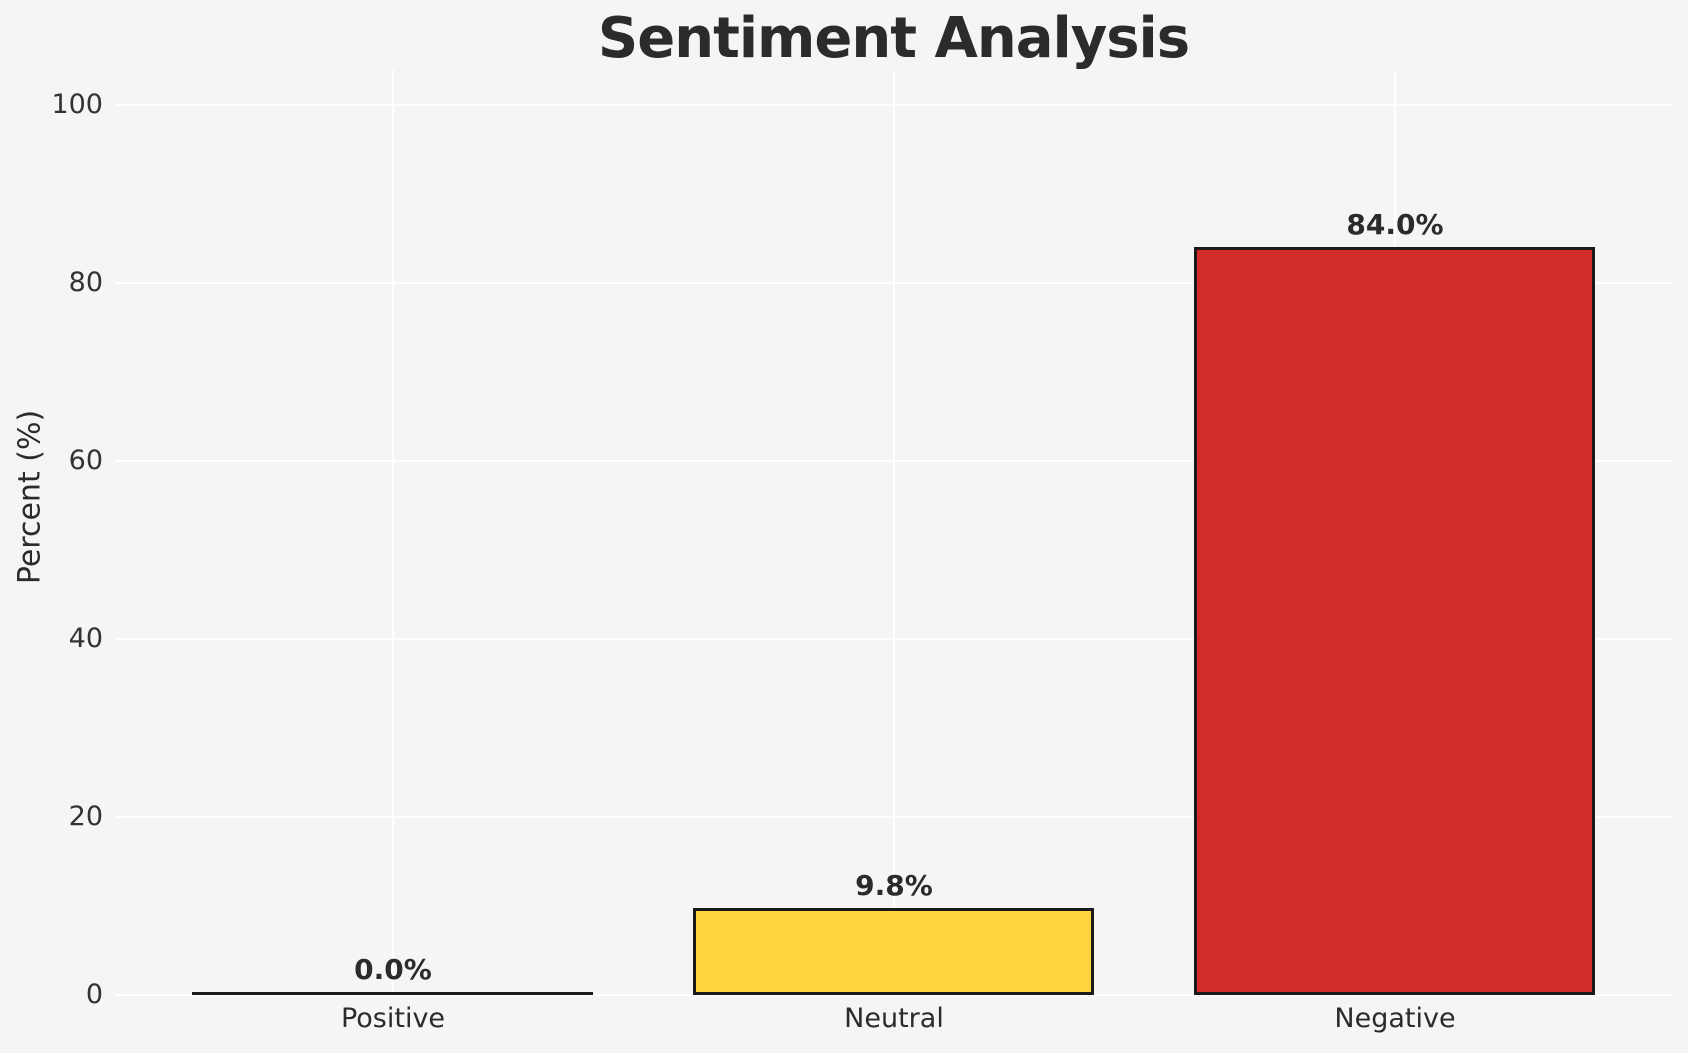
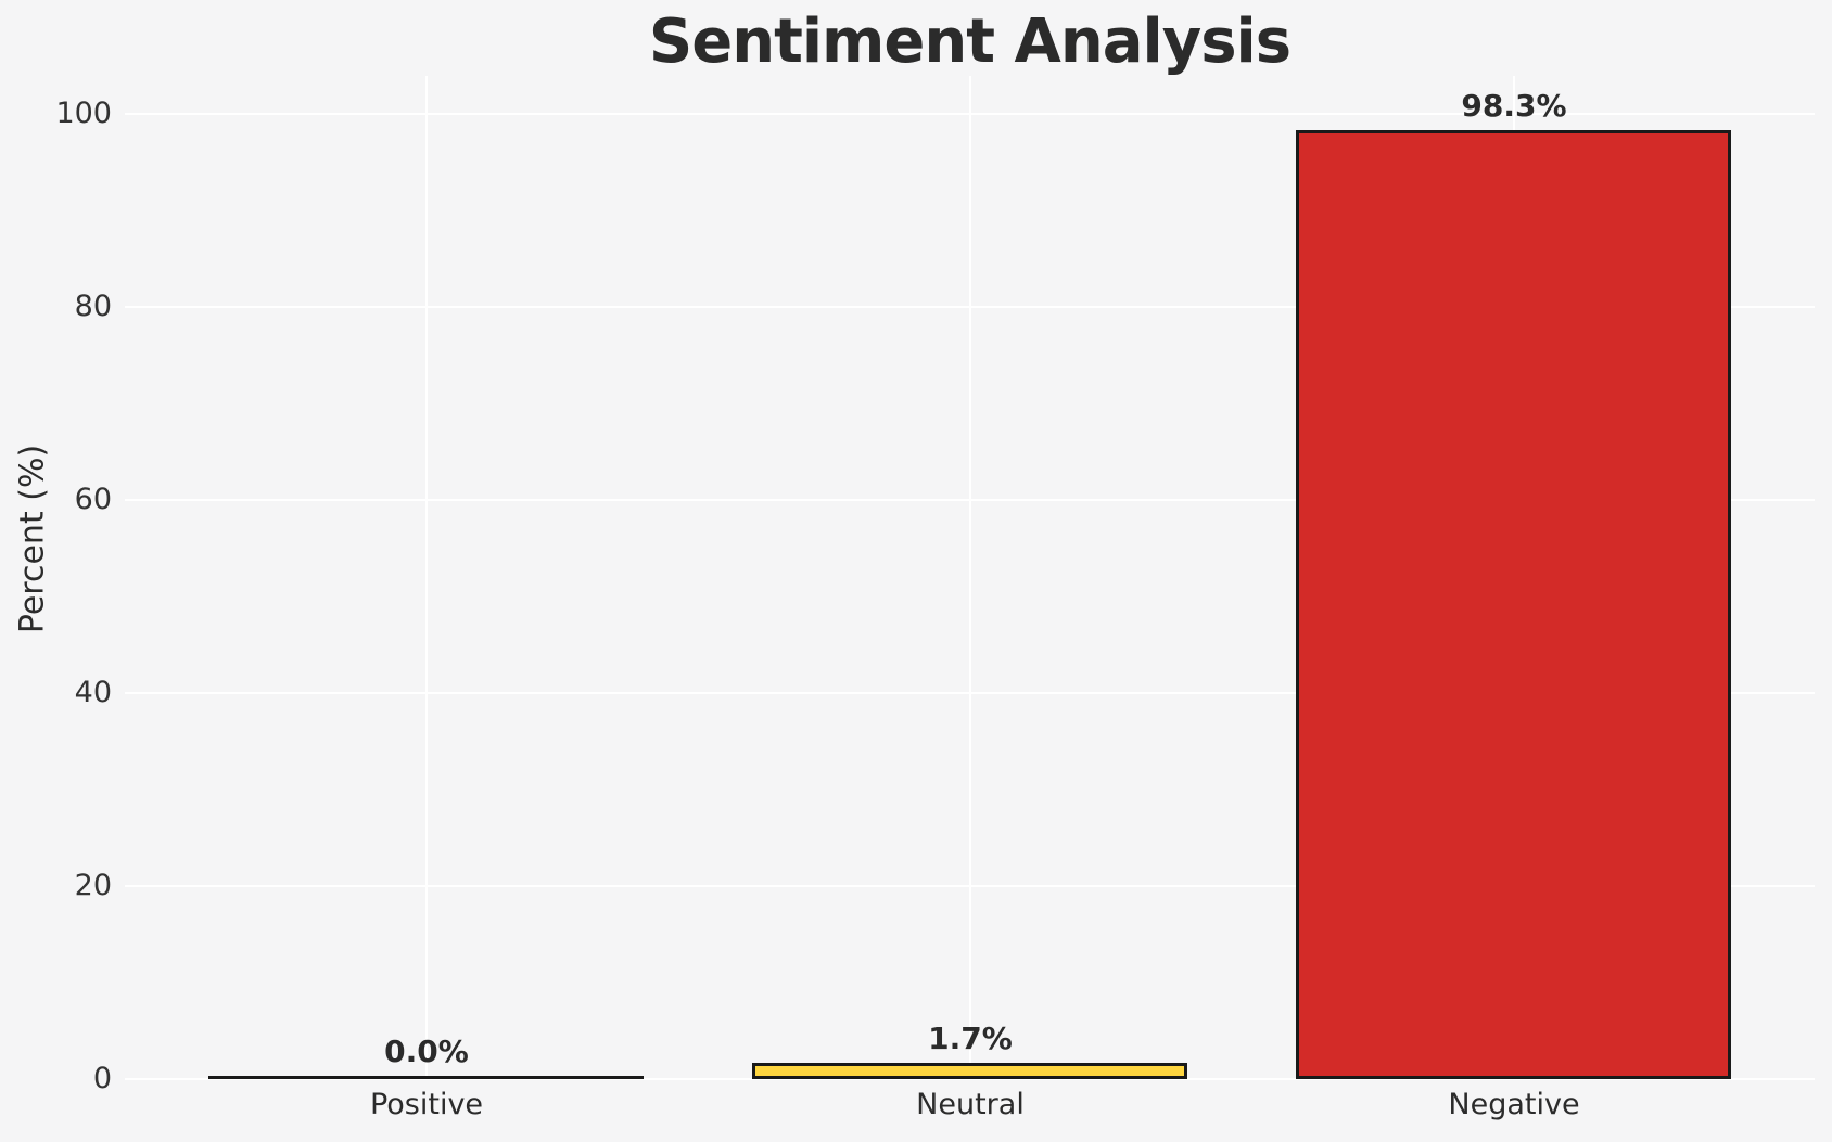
Neutral: 9.8% -> 1.7%
Negative: 84.0% -> 98.3%
